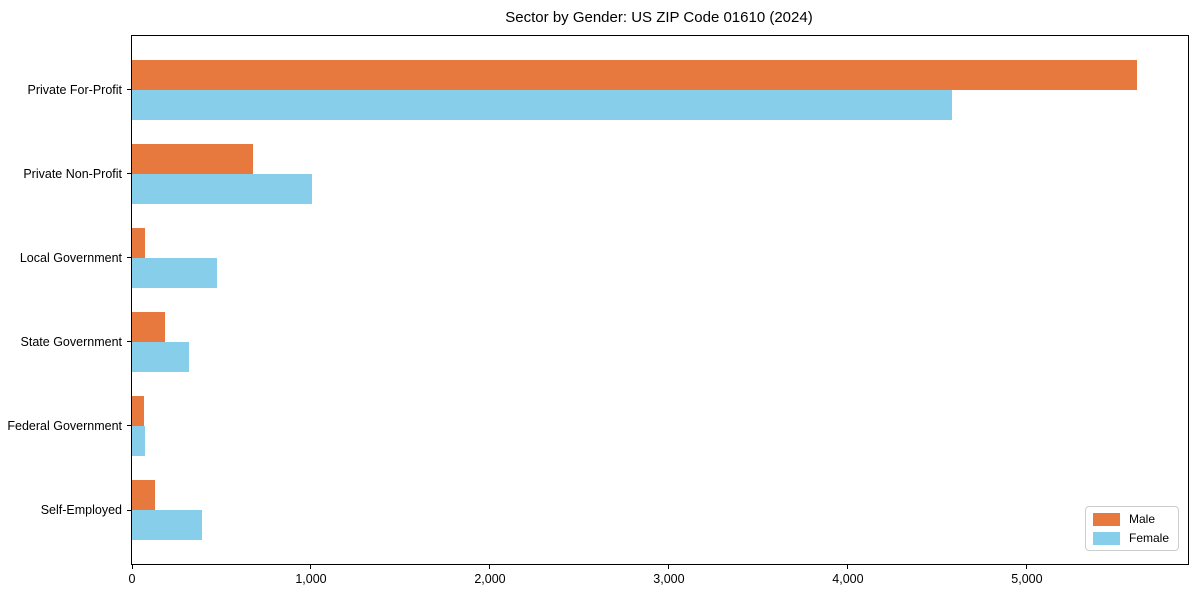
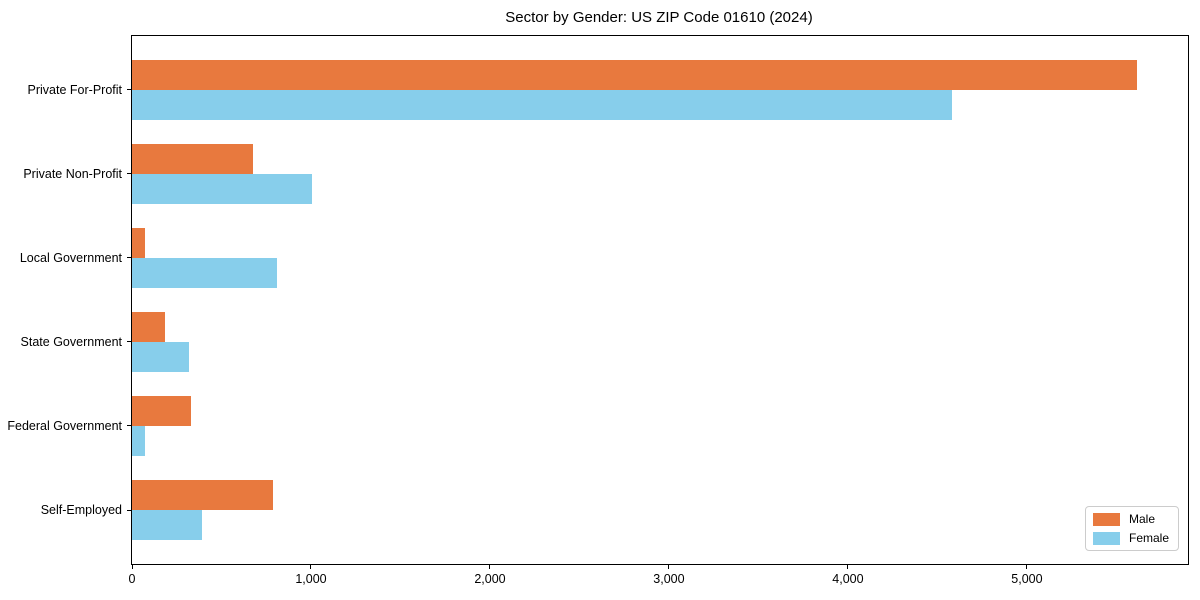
Female/Local Government: 480 -> 810
Male/Federal Government: 60 -> 330
Male/Self-Employed: 130 -> 790
